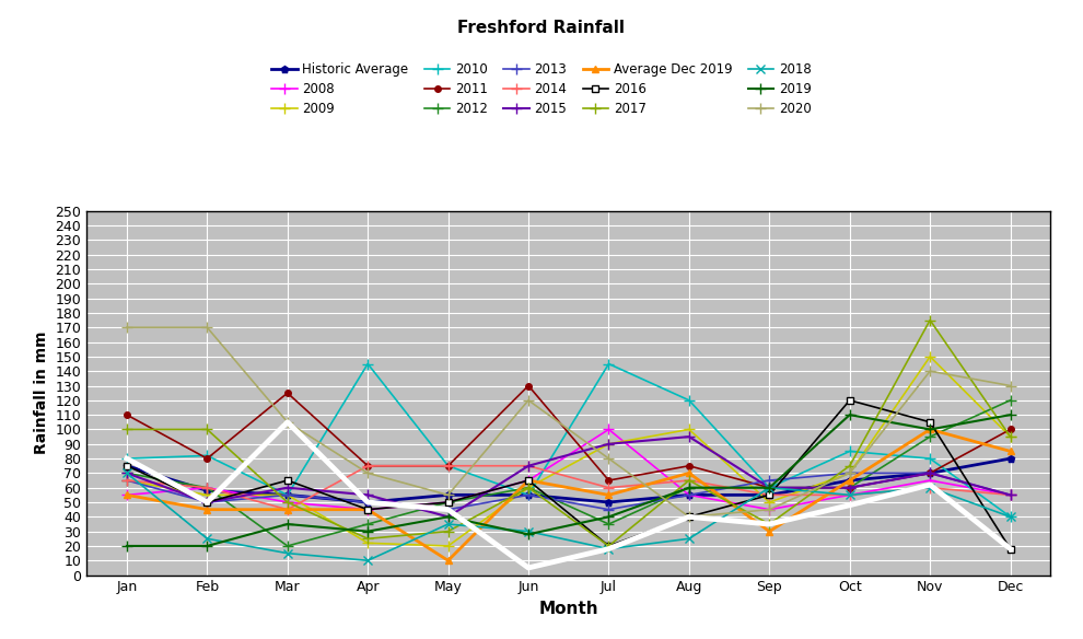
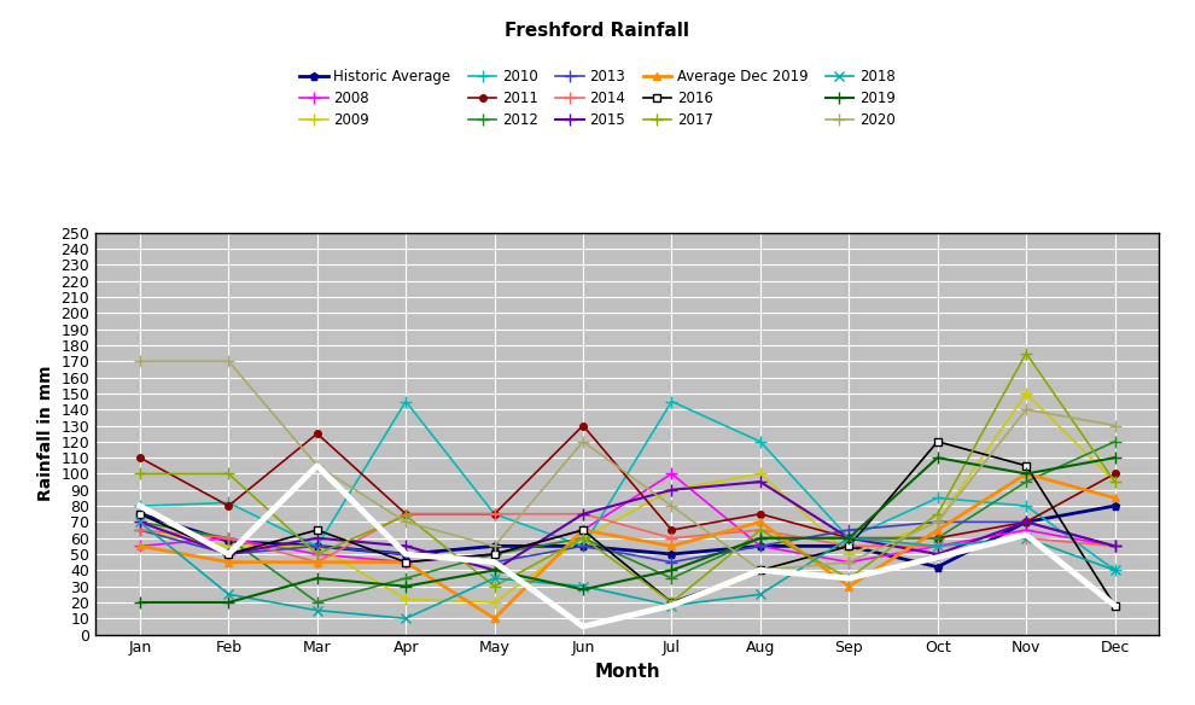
2017/Apr: 25 -> 74
Historic Average/Oct: 65 -> 42
2015/Oct: 60 -> 50
